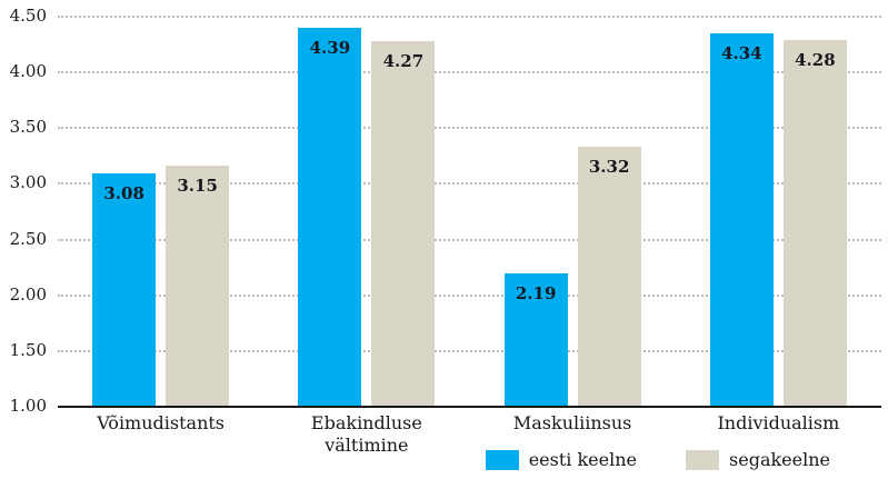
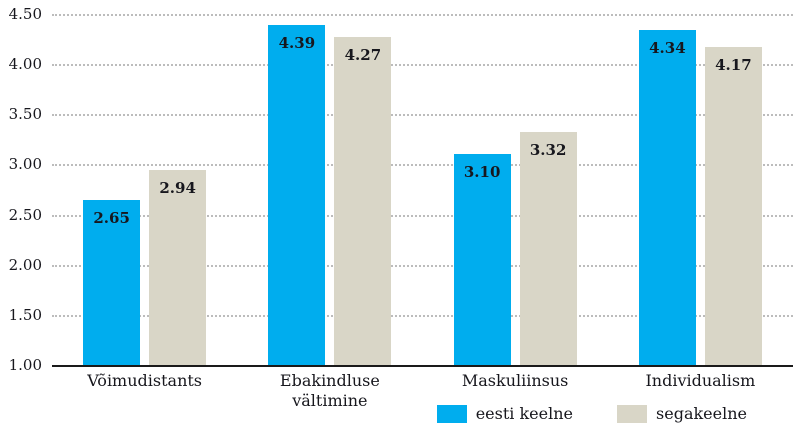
eesti keelne/Võimudistants: 3.08 -> 2.65
segakeelne/Võimudistants: 3.15 -> 2.94
eesti keelne/Maskuliinsus: 2.19 -> 3.10
segakeelne/Individualism: 4.28 -> 4.17
